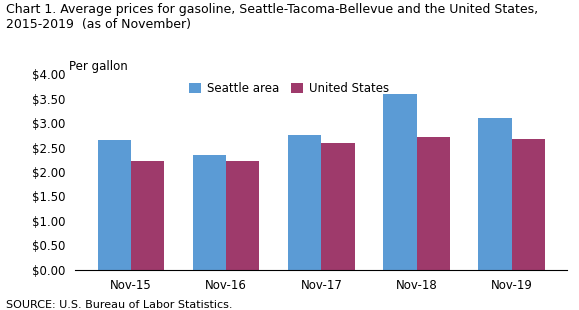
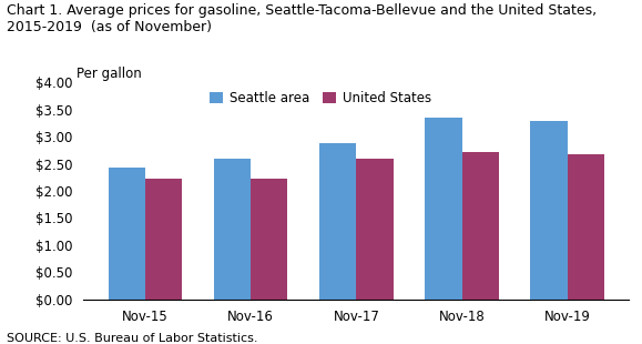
Seattle area/Nov-15: $2.65 -> $2.43
Seattle area/Nov-16: $2.35 -> $2.60
Seattle area/Nov-17: $2.75 -> $2.89
Seattle area/Nov-18: $3.60 -> $3.36
Seattle area/Nov-19: $3.10 -> $3.30
